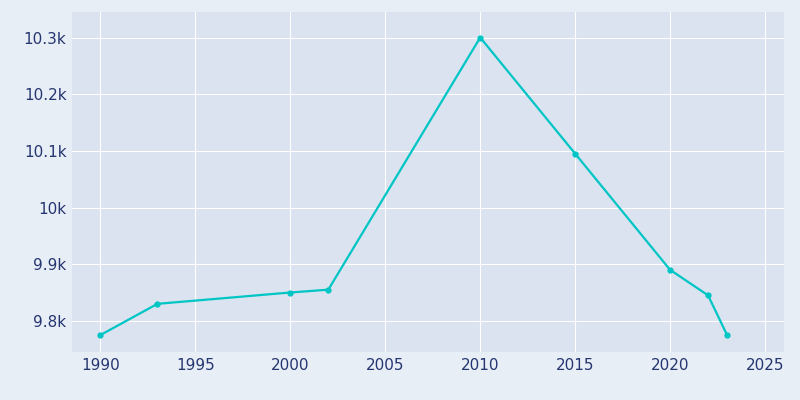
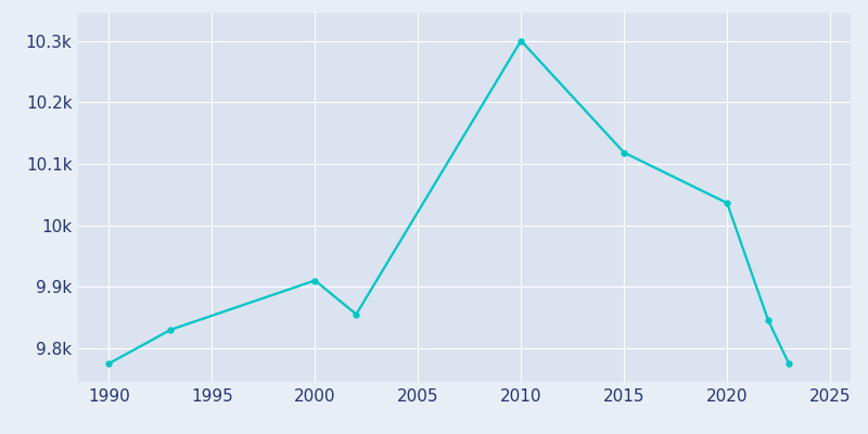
2000: 9.850k -> 9.910k
2015: 10.095k -> 10.118k
2020: 9.890k -> 10.036k
